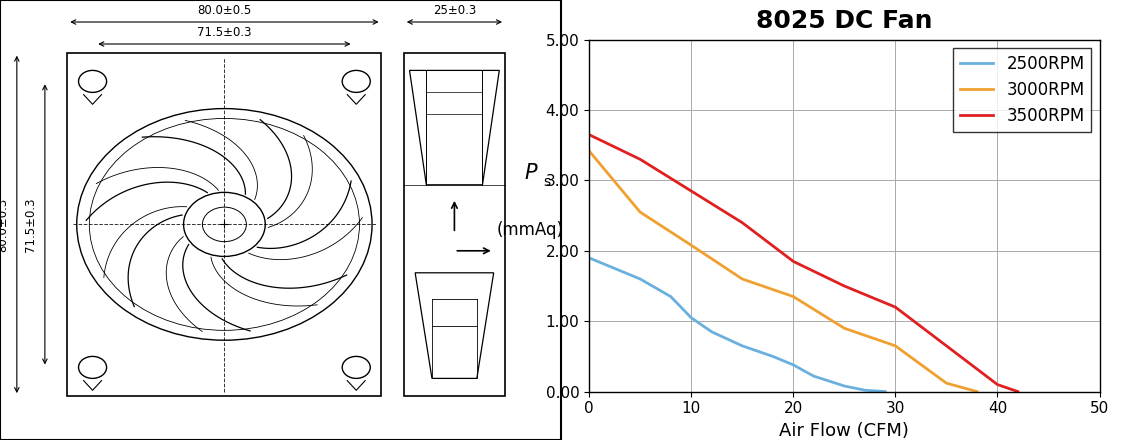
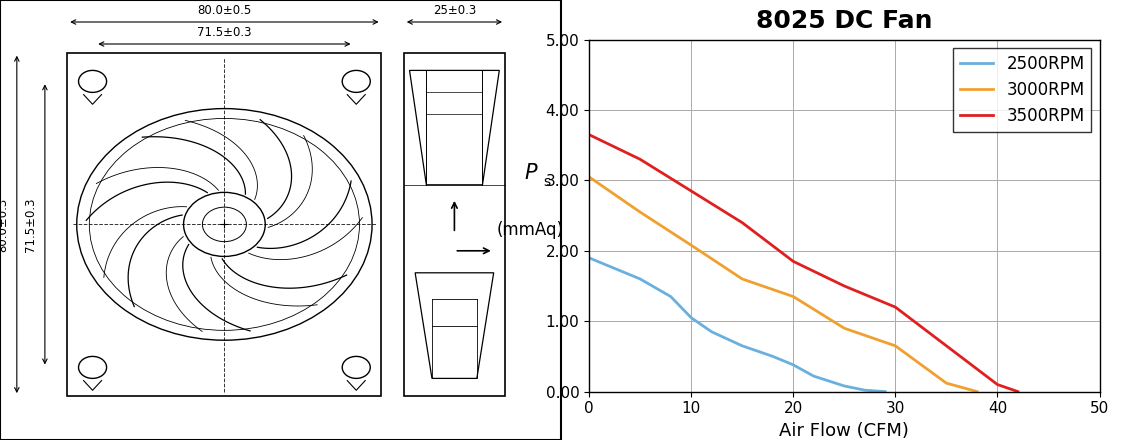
8025 DC Fan/3000RPM/0: 3.42 -> 3.05
